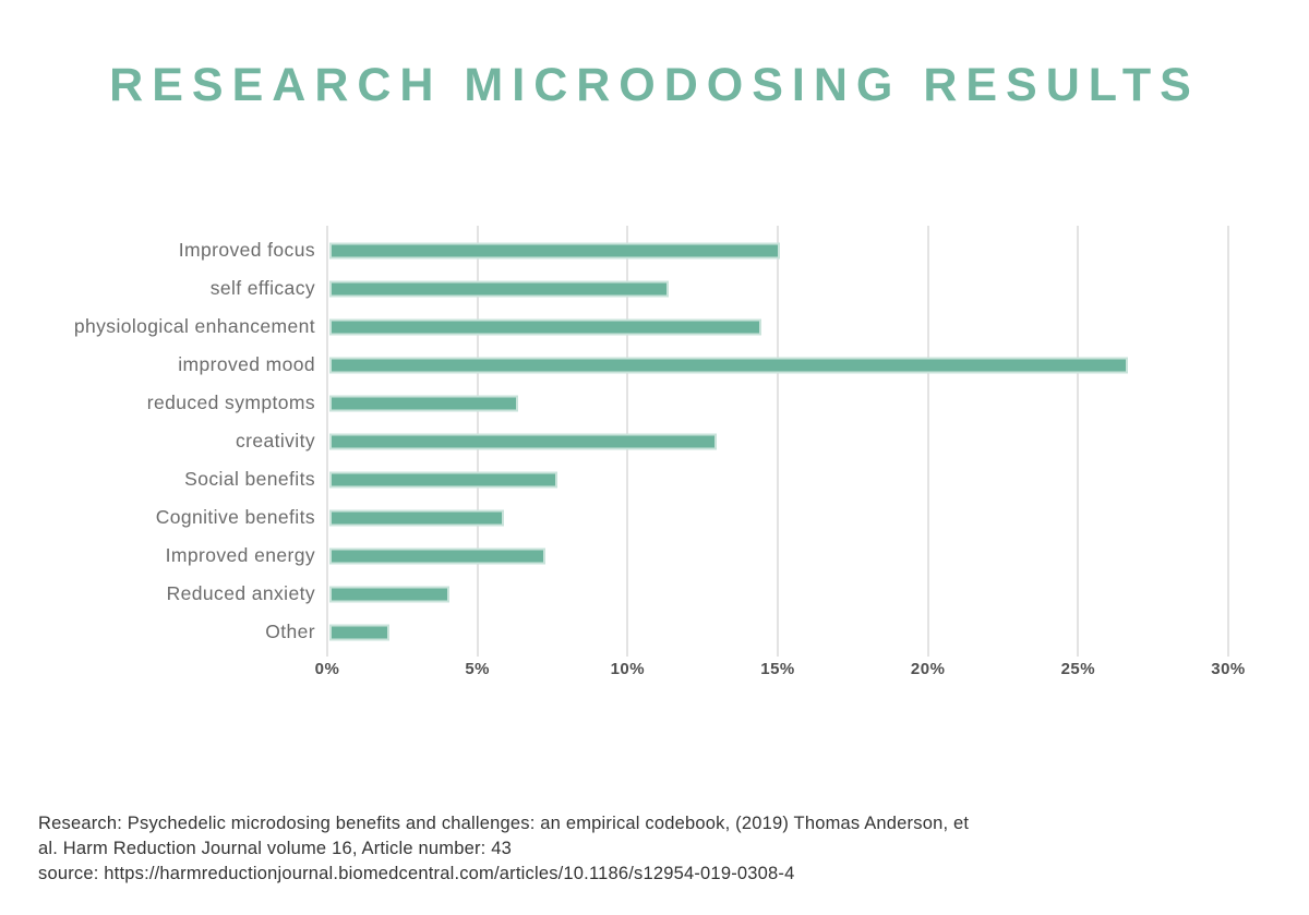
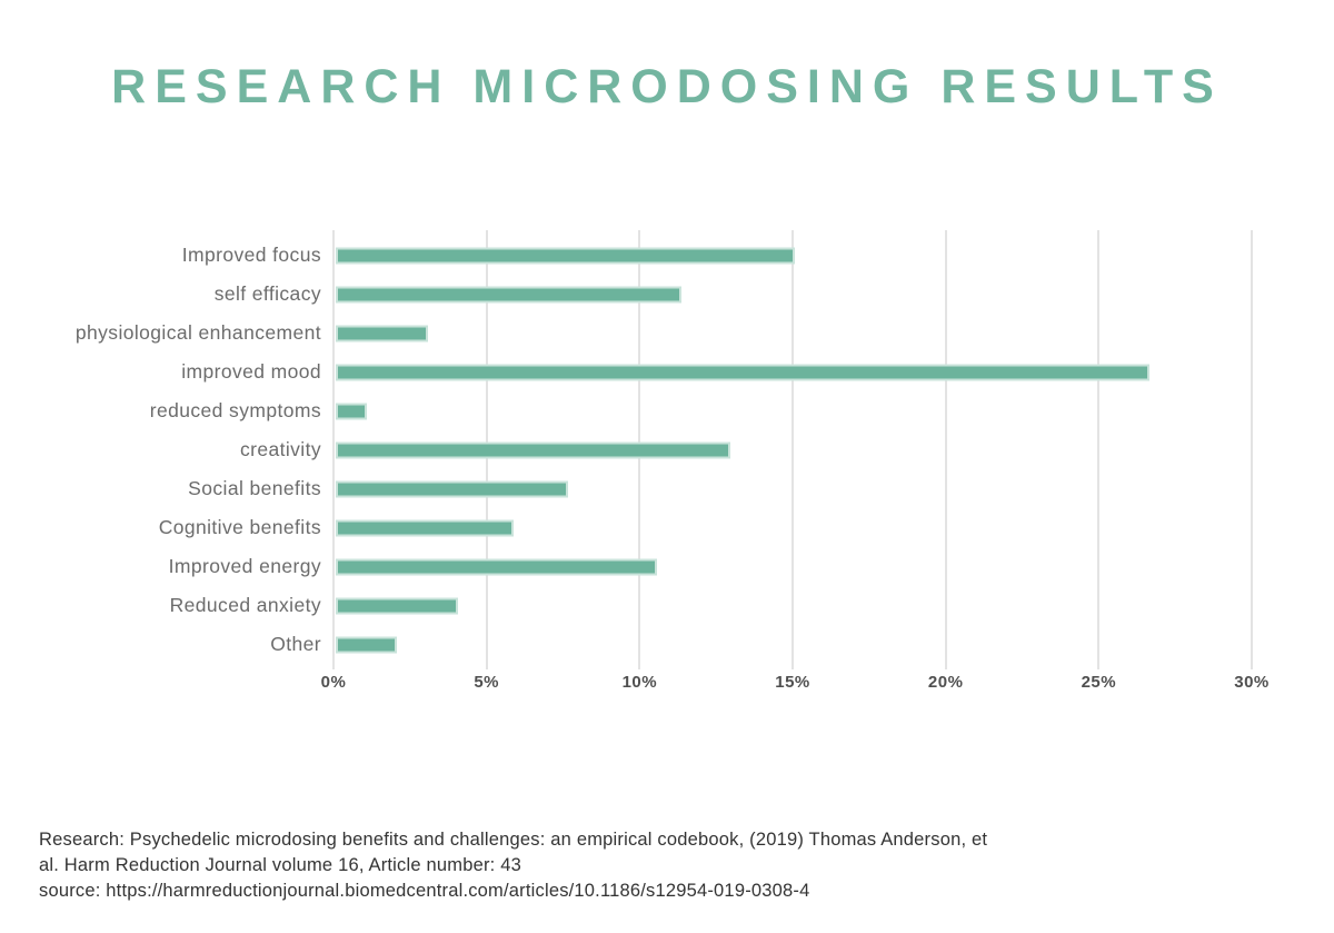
physiological enhancement: 14.4% -> 3.0%
reduced symptoms: 6.3% -> 1.0%
Improved energy: 7.2% -> 10.5%
